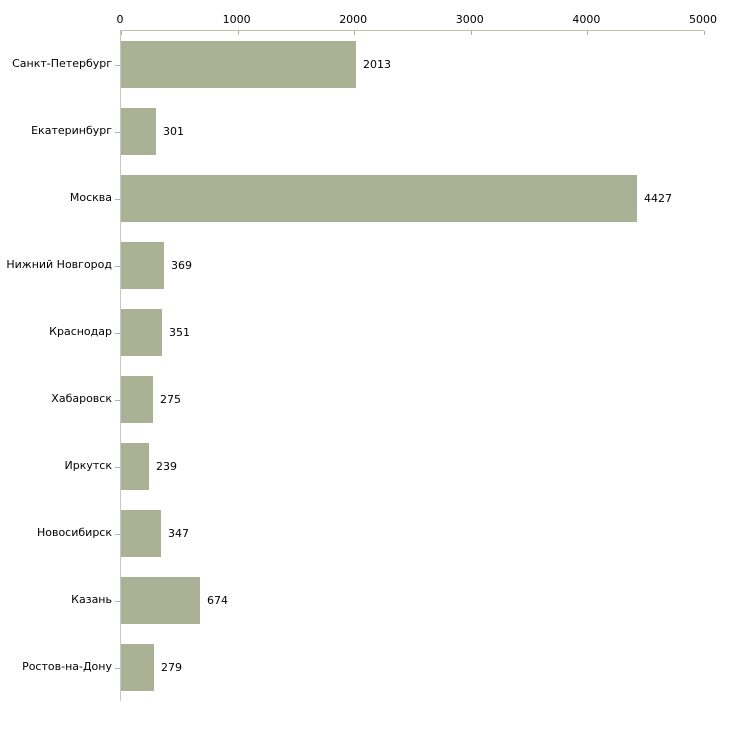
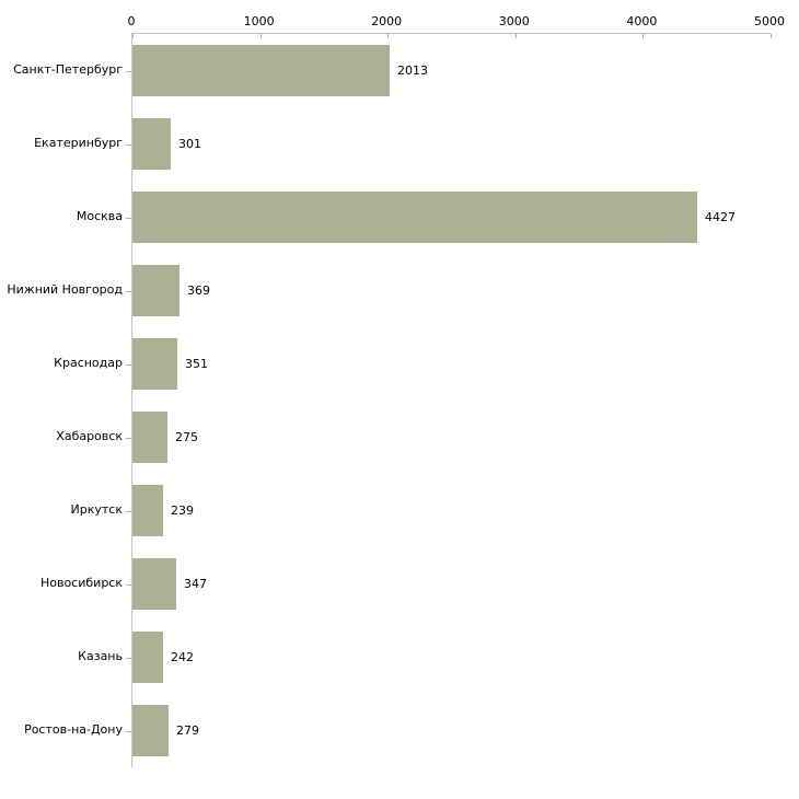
Казань: 674 -> 242
